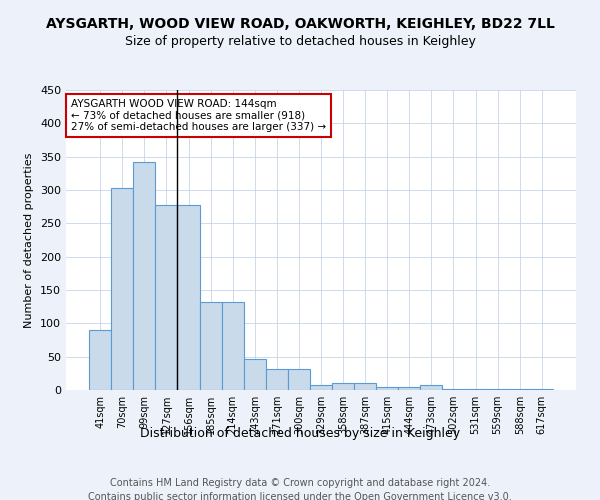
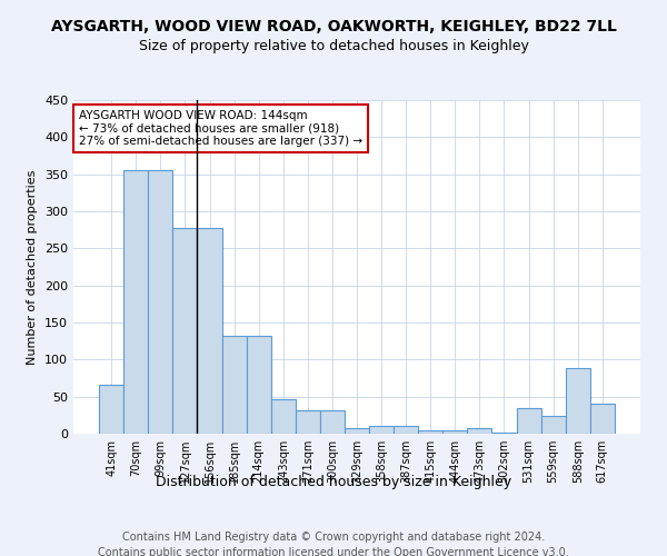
41sqm: 90 -> 66
70sqm: 303 -> 356
99sqm: 342 -> 356
531sqm: 1 -> 34
559sqm: 1 -> 24
588sqm: 2 -> 88
617sqm: 2 -> 40
